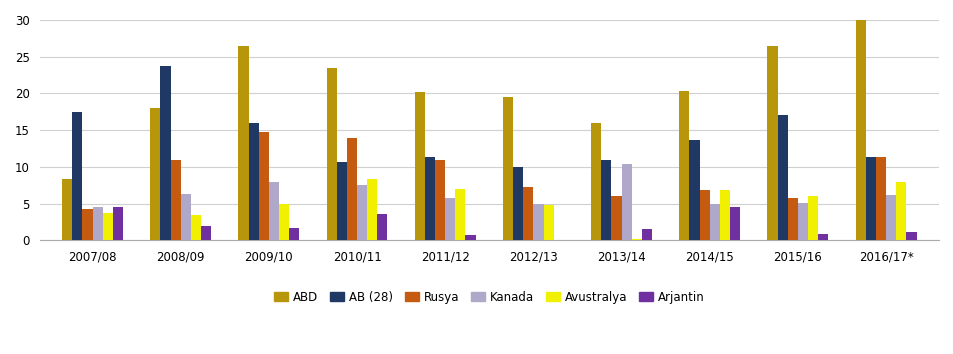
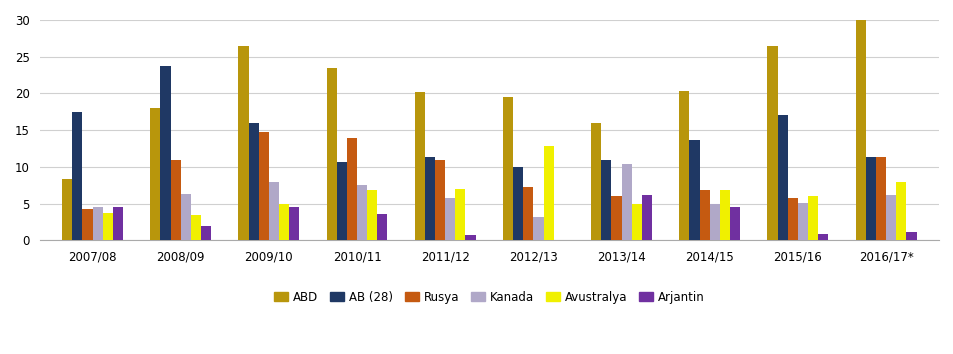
Arjantin/2009/10: 1.7 -> 4.6
Avustralya/2010/11: 8.3 -> 6.8
Kanada/2012/13: 4.9 -> 3.2
Avustralya/2012/13: 4.8 -> 12.8
Avustralya/2013/14: 0.2 -> 5.0
Arjantin/2013/14: 1.6 -> 6.2
